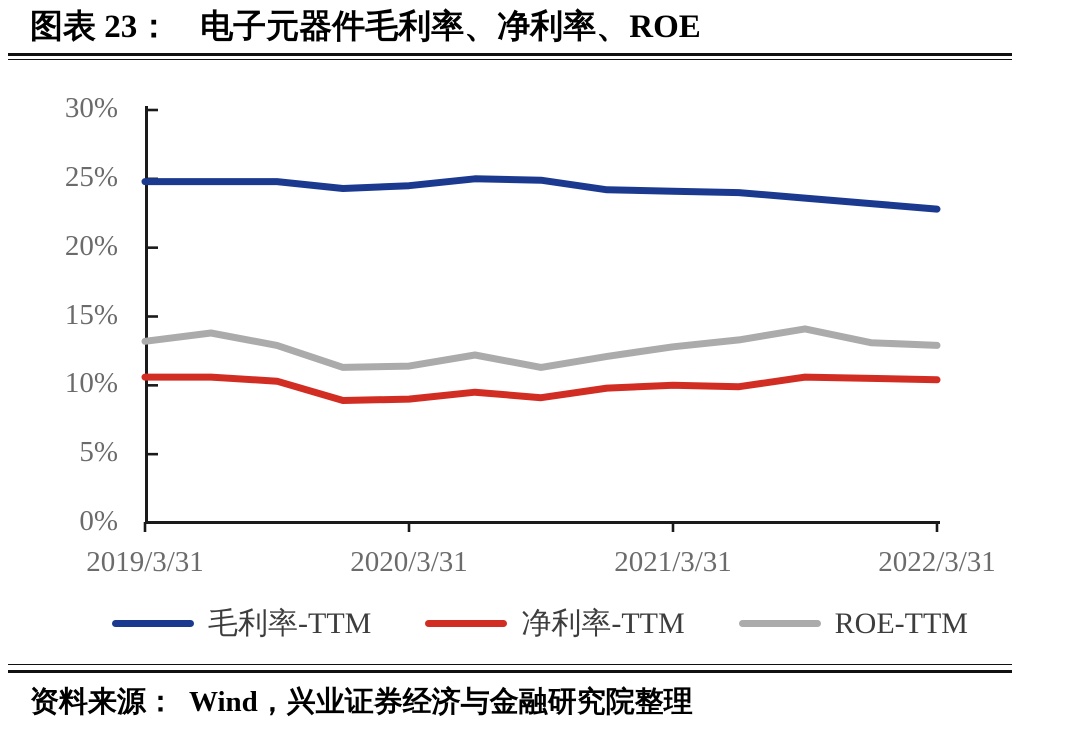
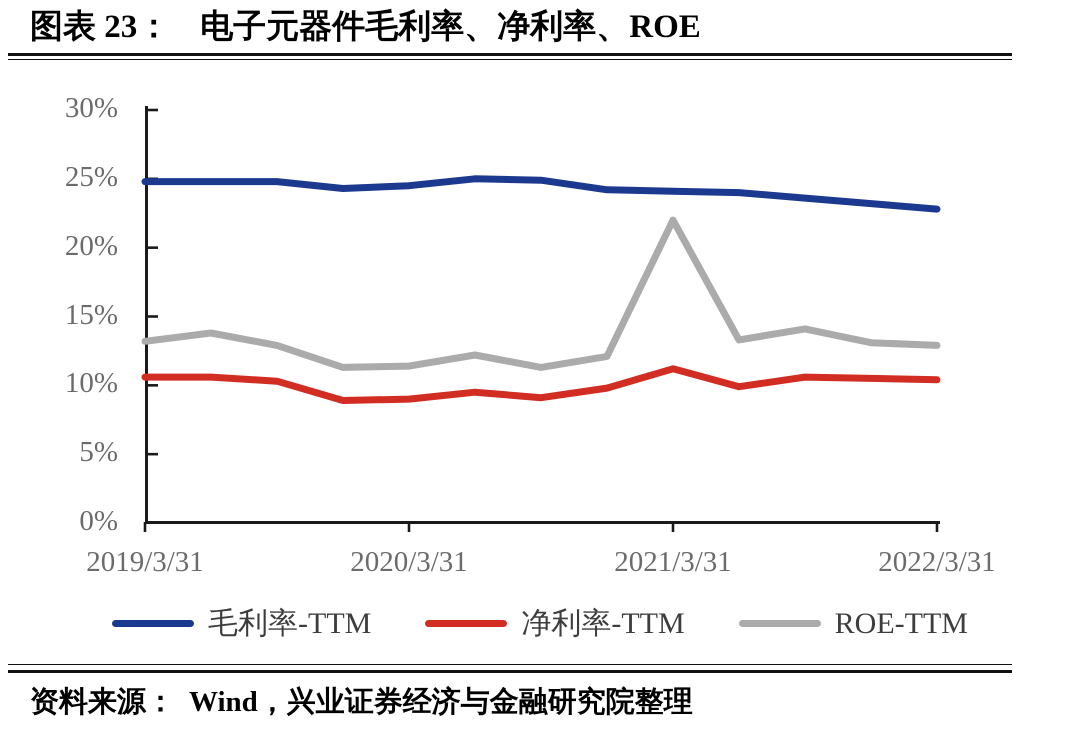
净利率-TTM/2021/3/31: 10.0% -> 11.2%
ROE-TTM/2021/3/31: 12.8% -> 22.0%
